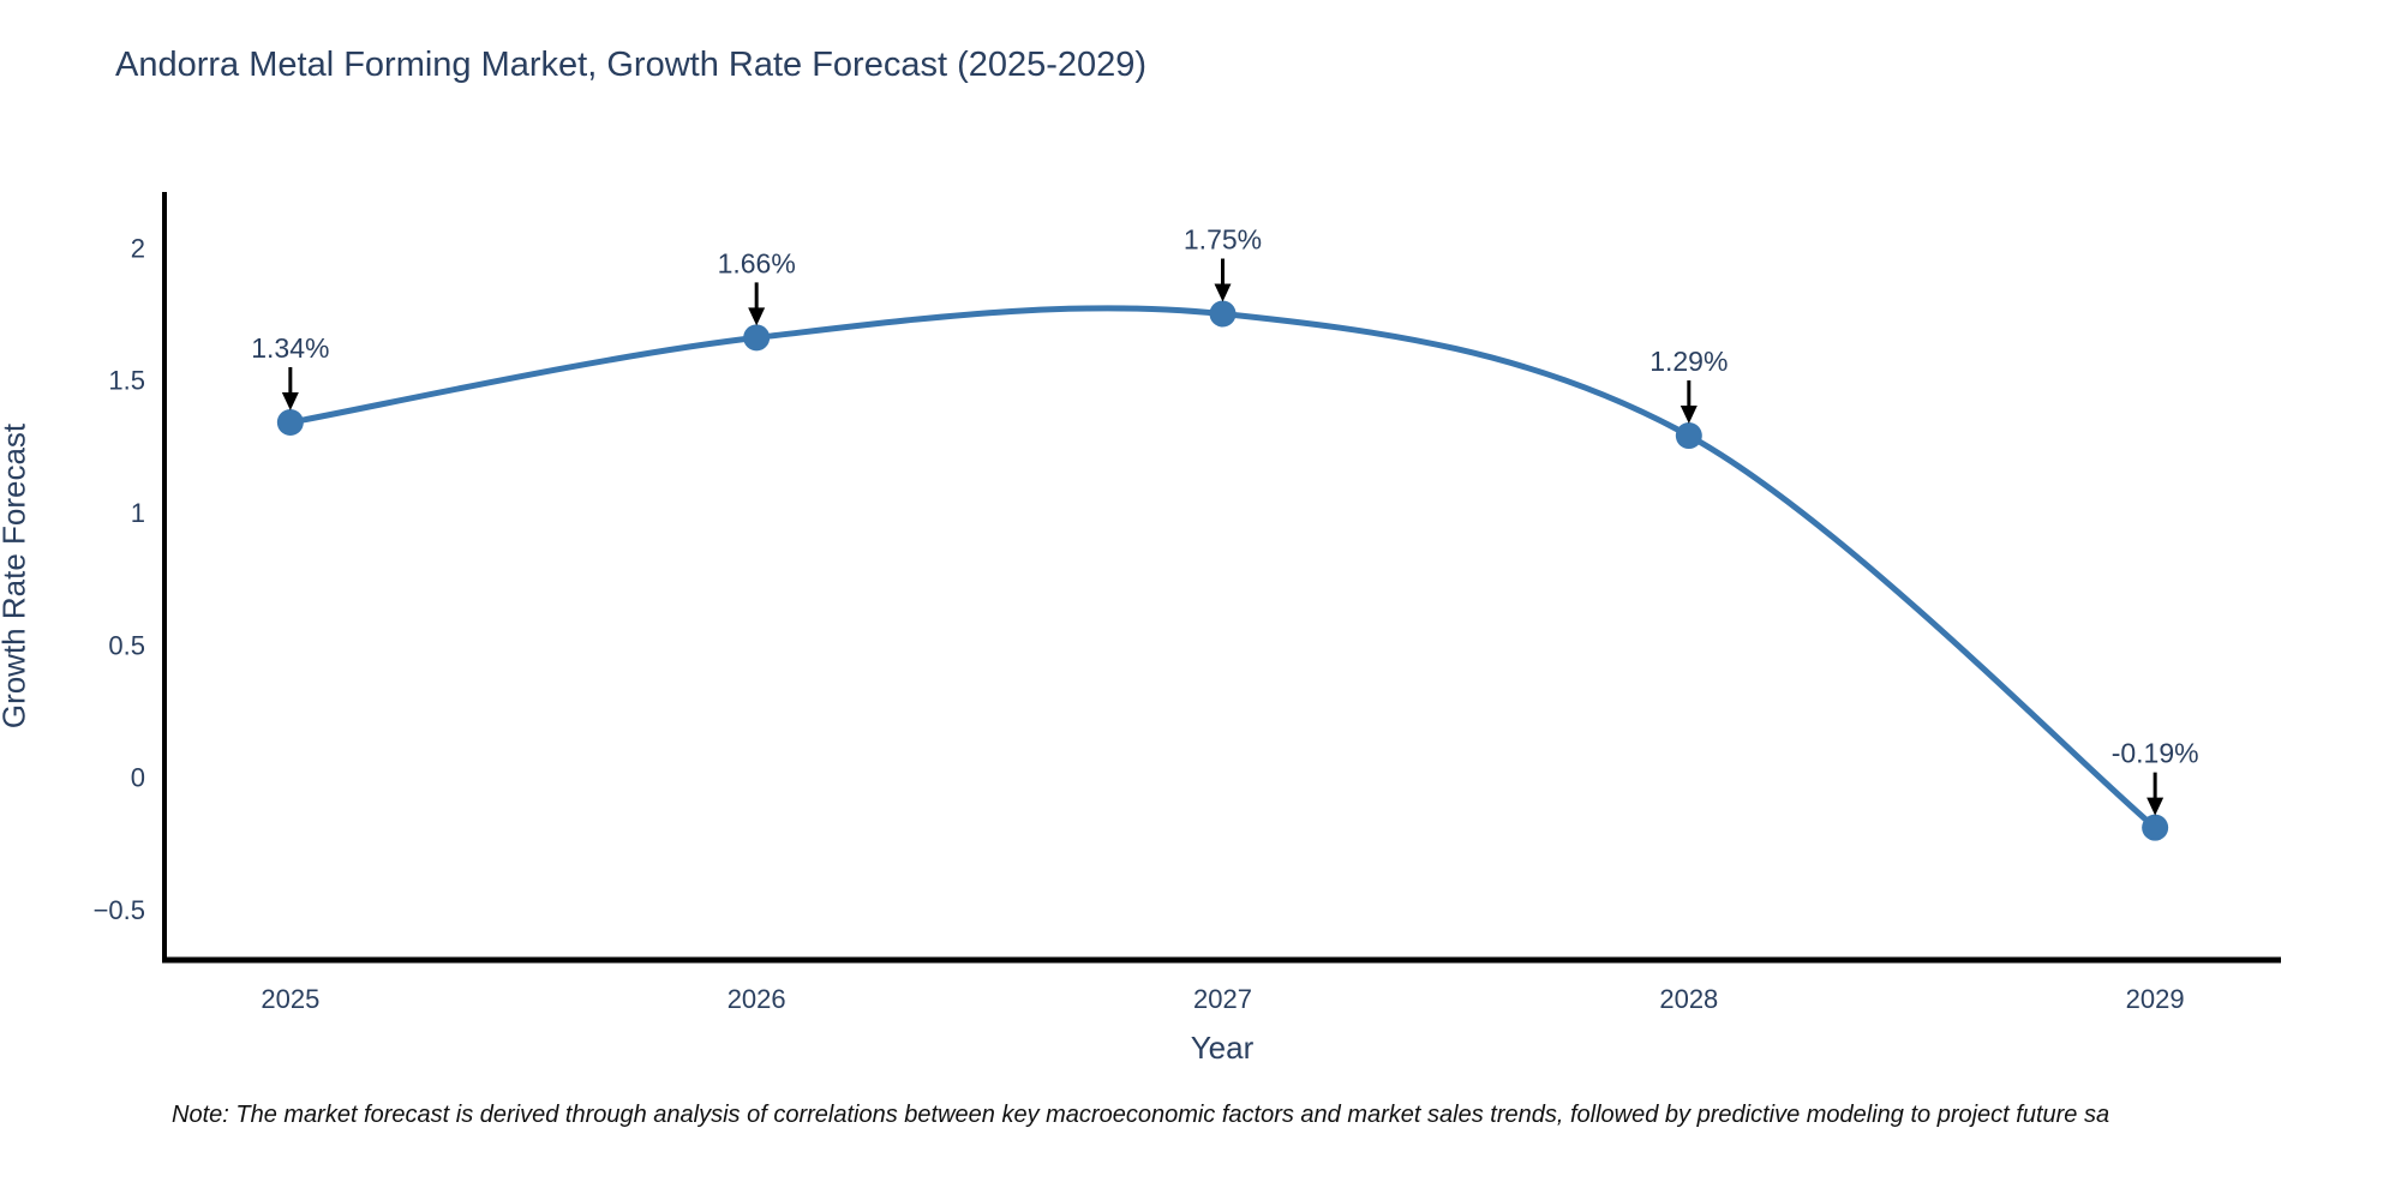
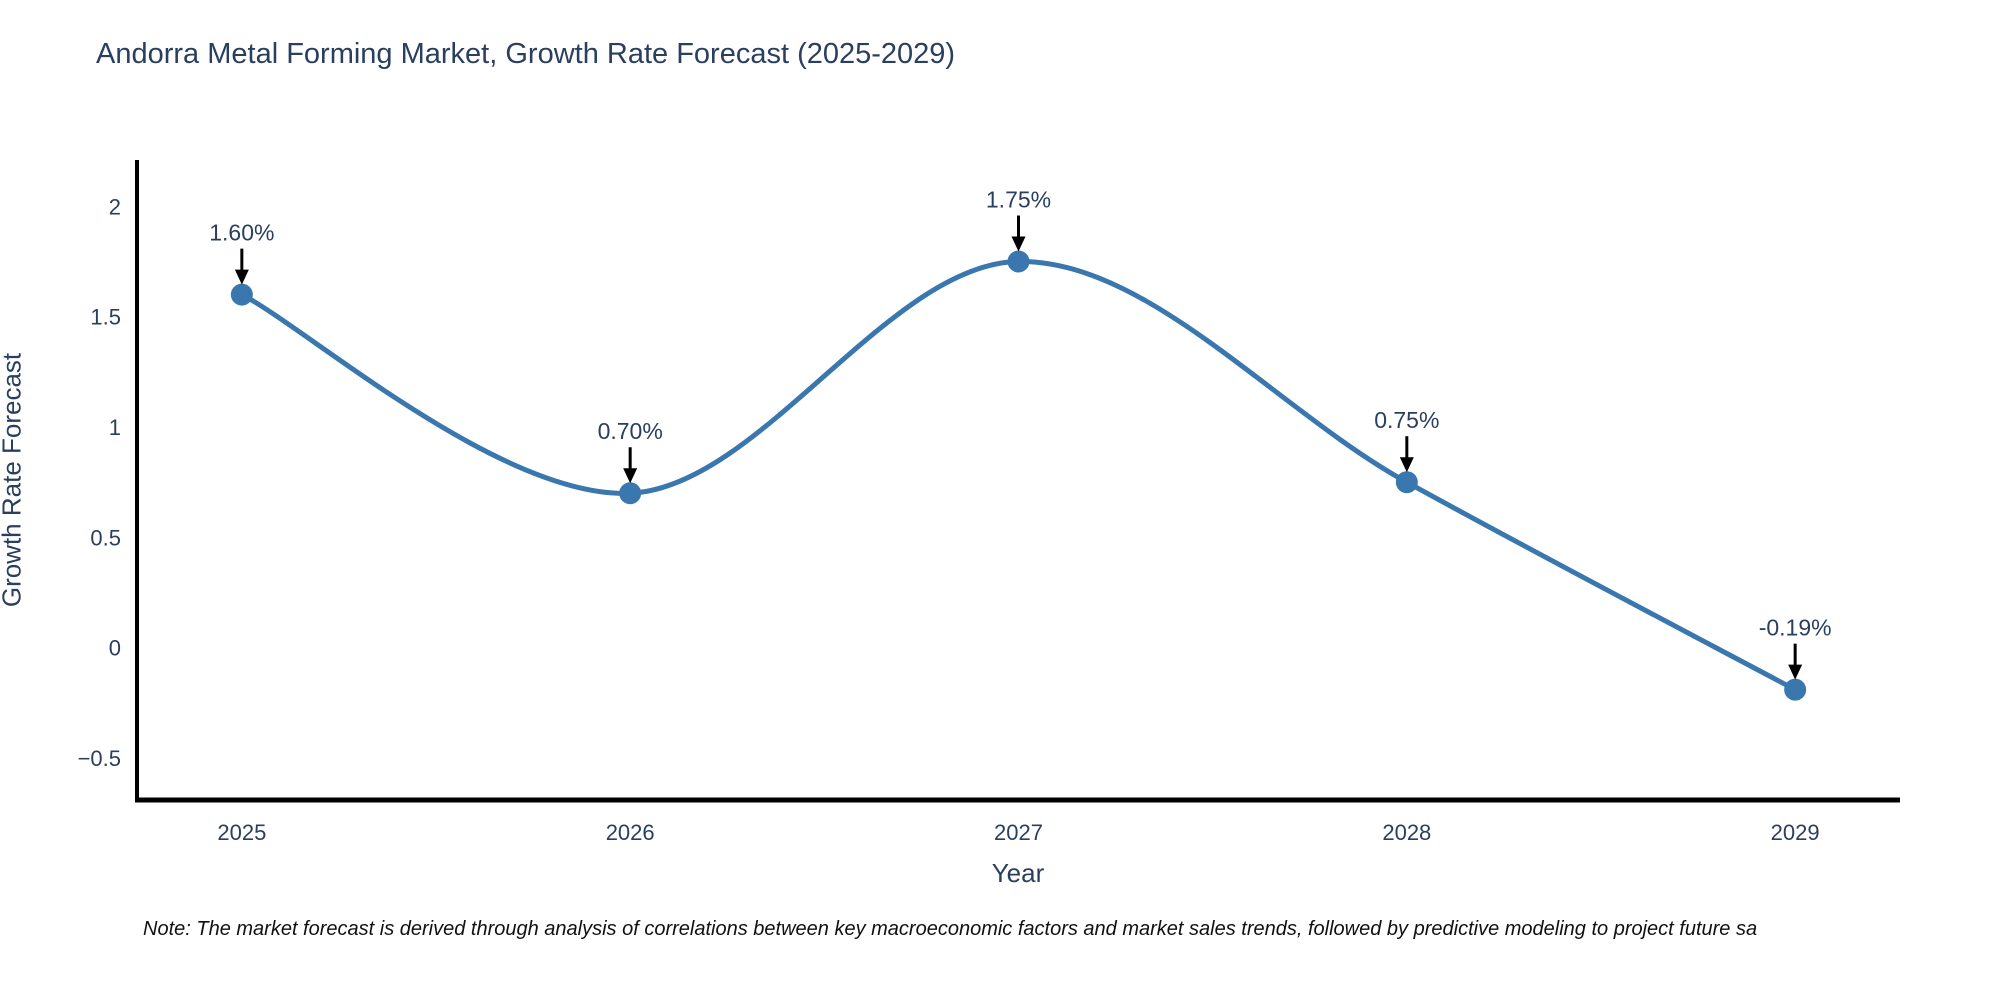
2025: 1.34% -> 1.60%
2026: 1.66% -> 0.70%
2028: 1.29% -> 0.75%
